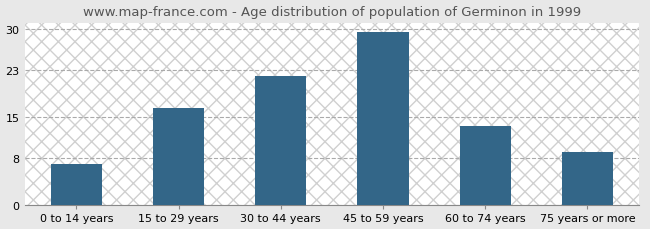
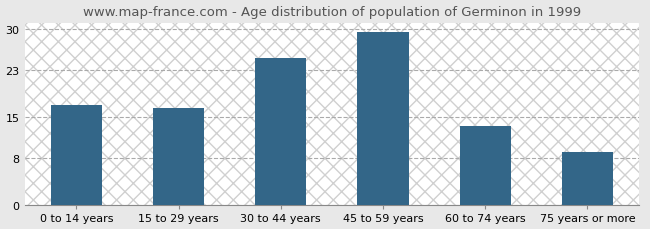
0 to 14 years: 7.0 -> 17.0
30 to 44 years: 22.0 -> 25.0
